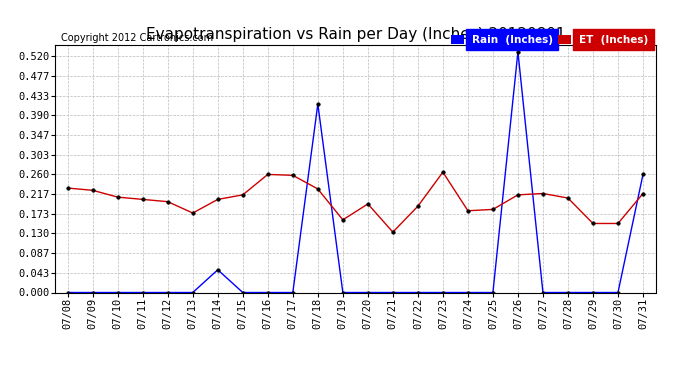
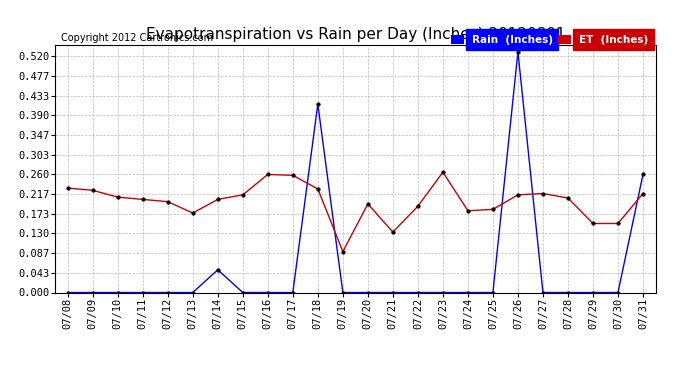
ET (Inches)/07/19: 0.160 -> 0.090
